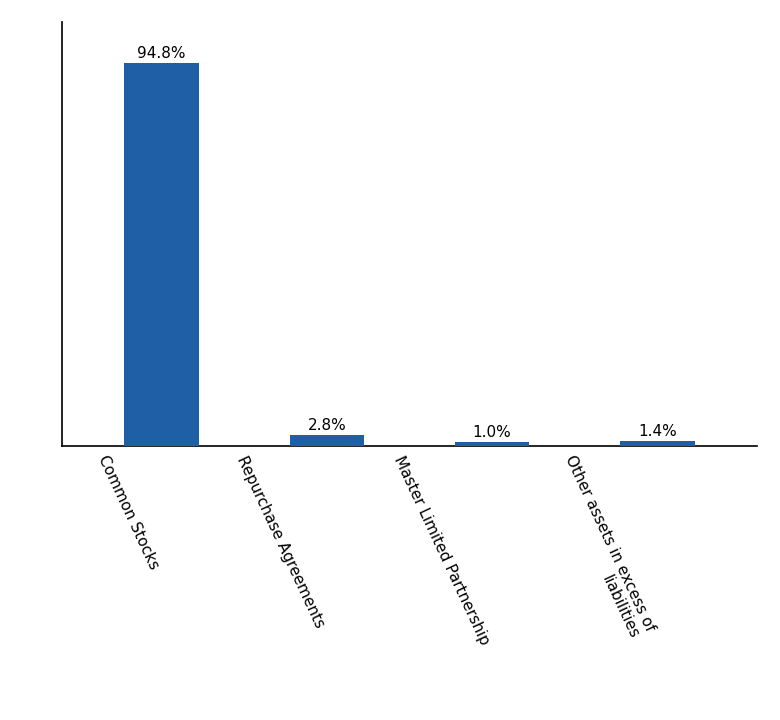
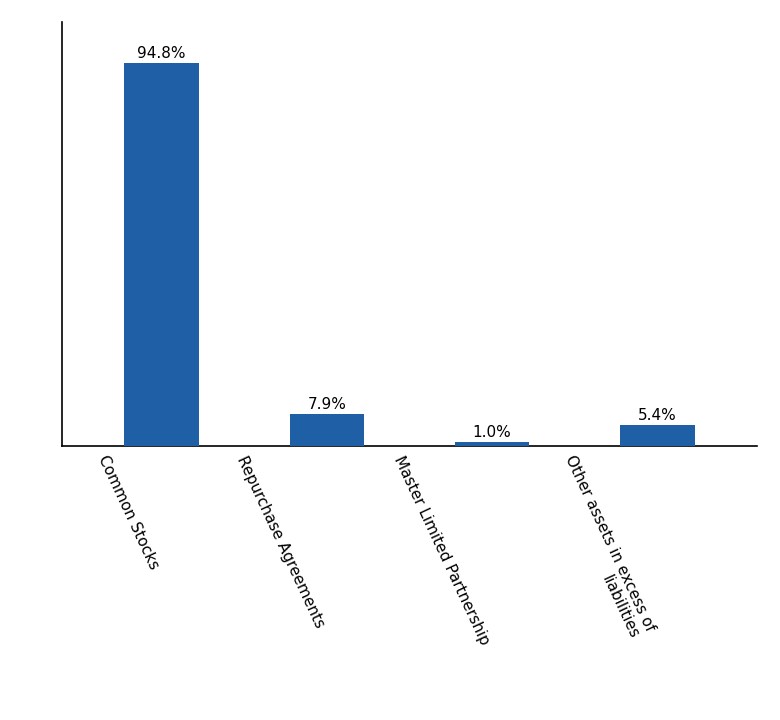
Repurchase Agreements: 2.8% -> 7.9%
Other assets in excess of liabilities: 1.4% -> 5.4%
